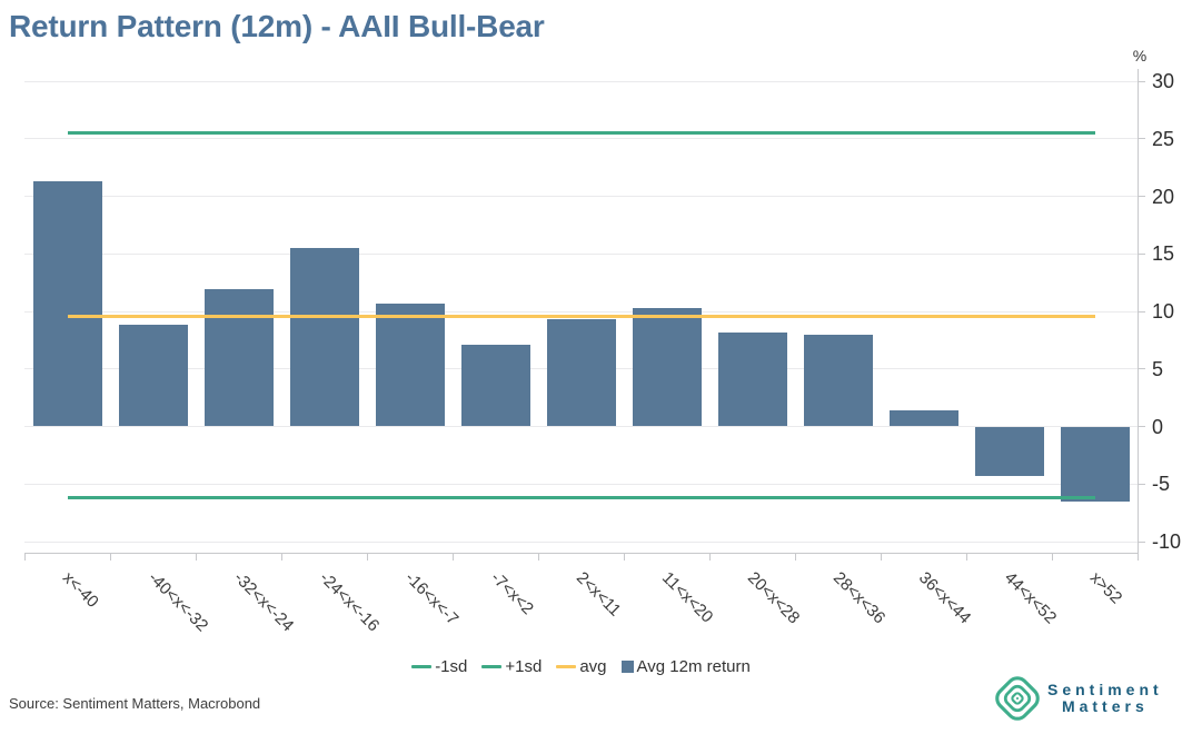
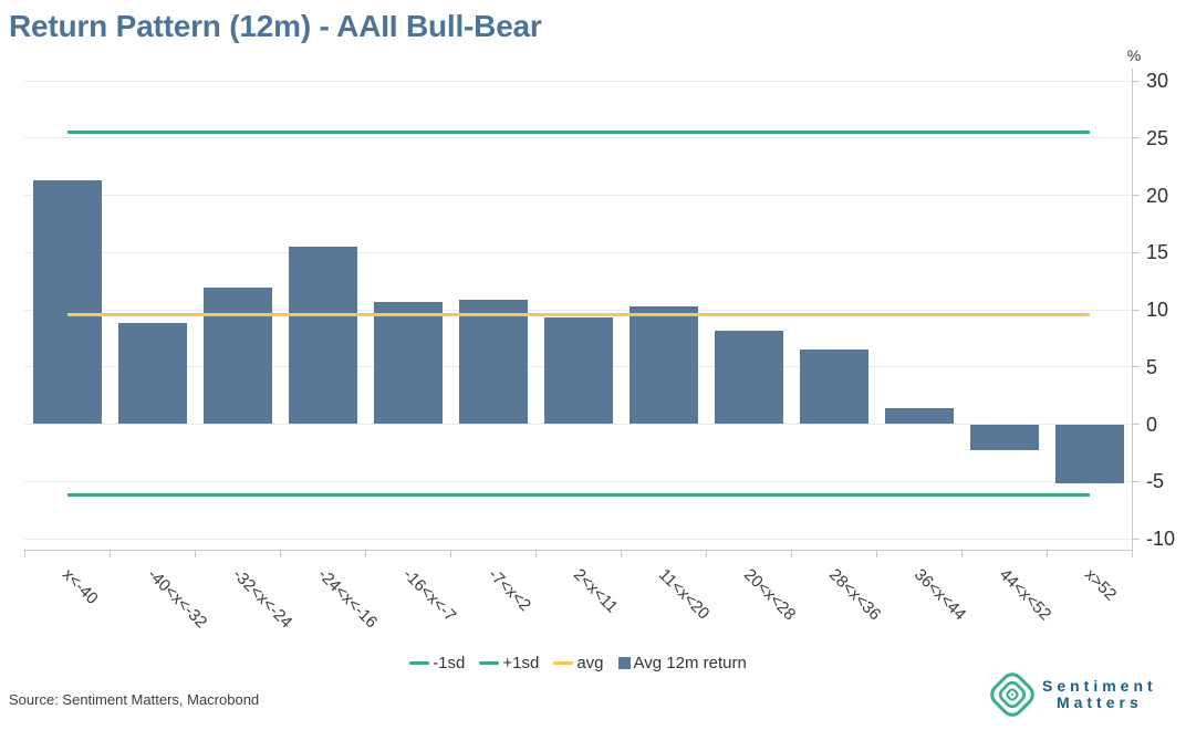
-7<x<2: 7.1 -> 10.9
28<x<36: 8.0 -> 6.5
44<x<52: -4.3 -> -2.3
x>52: -6.5 -> -5.2
